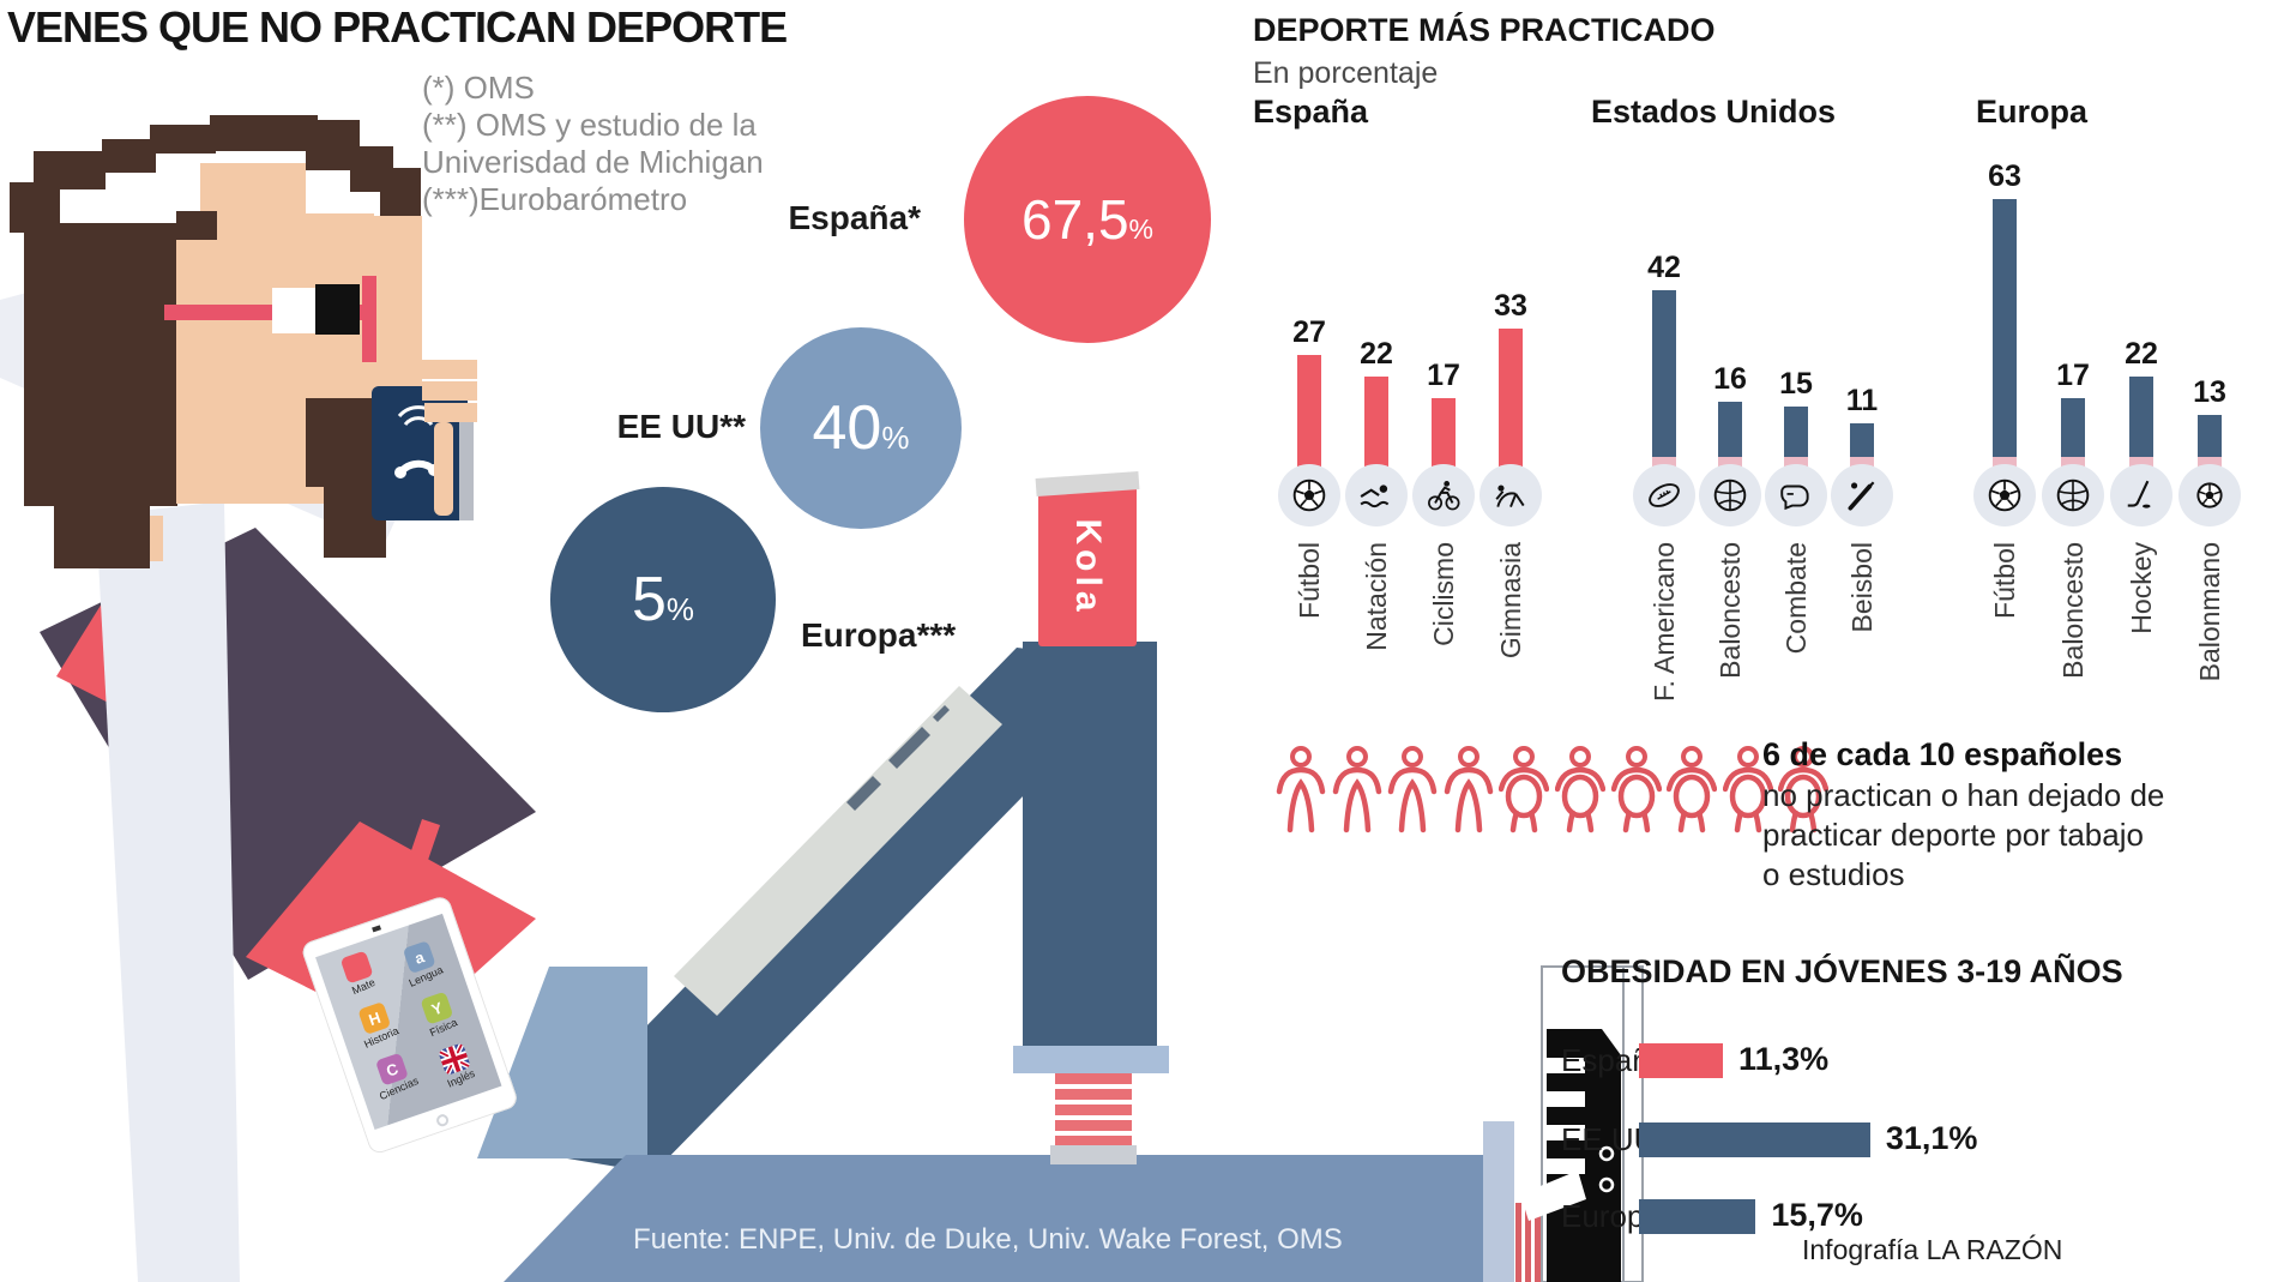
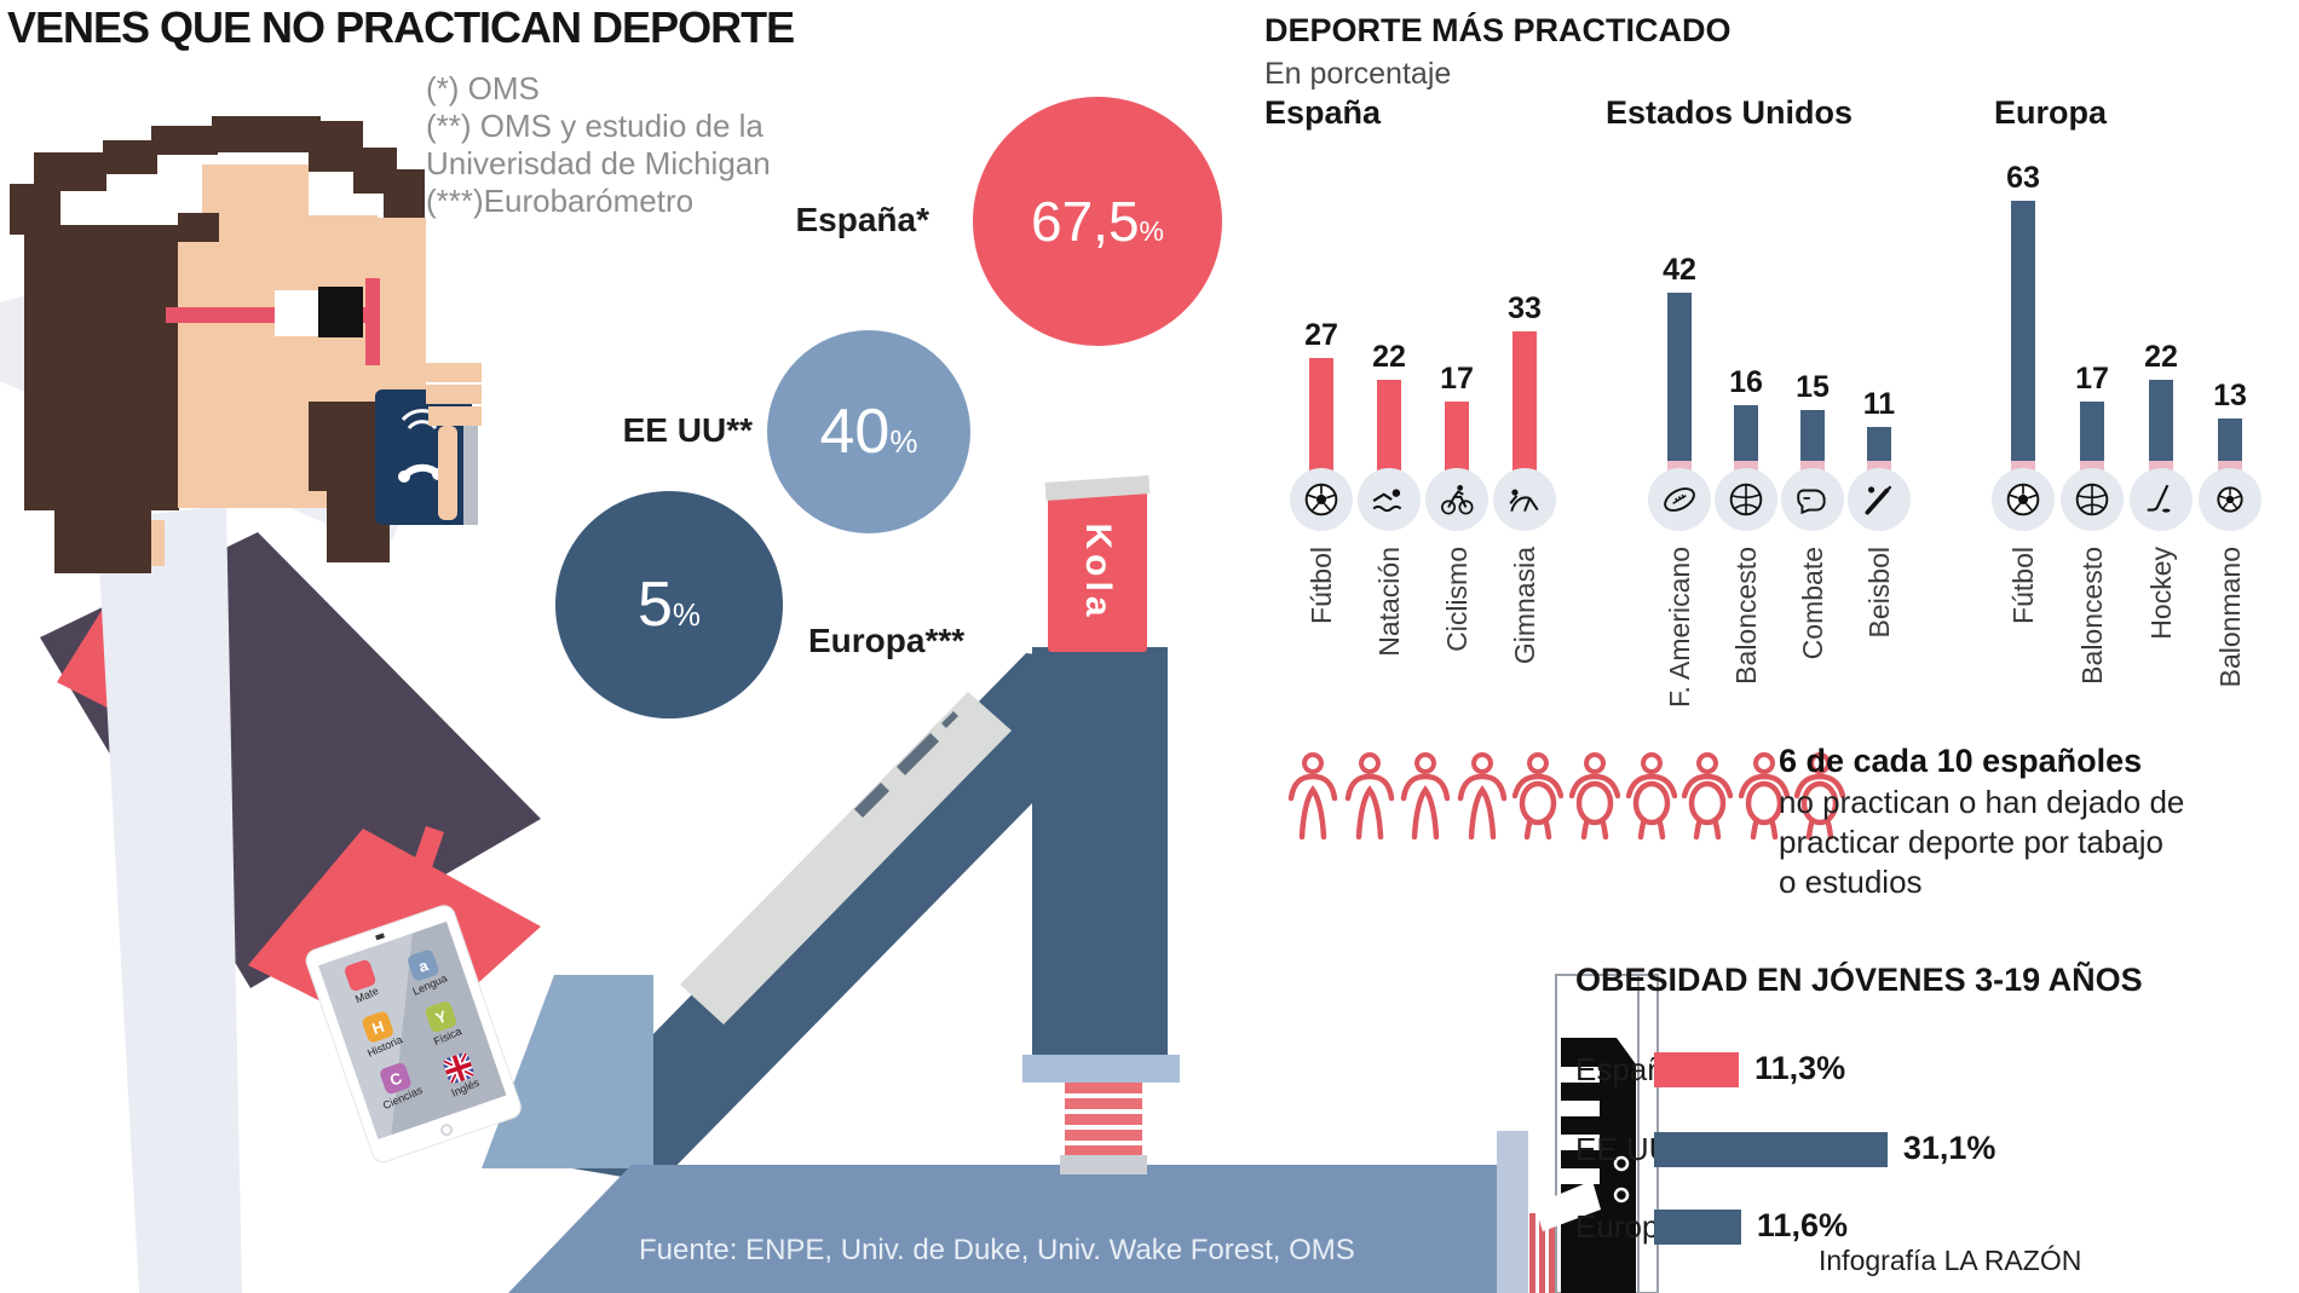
OBESIDAD EN JÓVENES 3-19 AÑOS/Europa: 15,7% -> 11,6%
